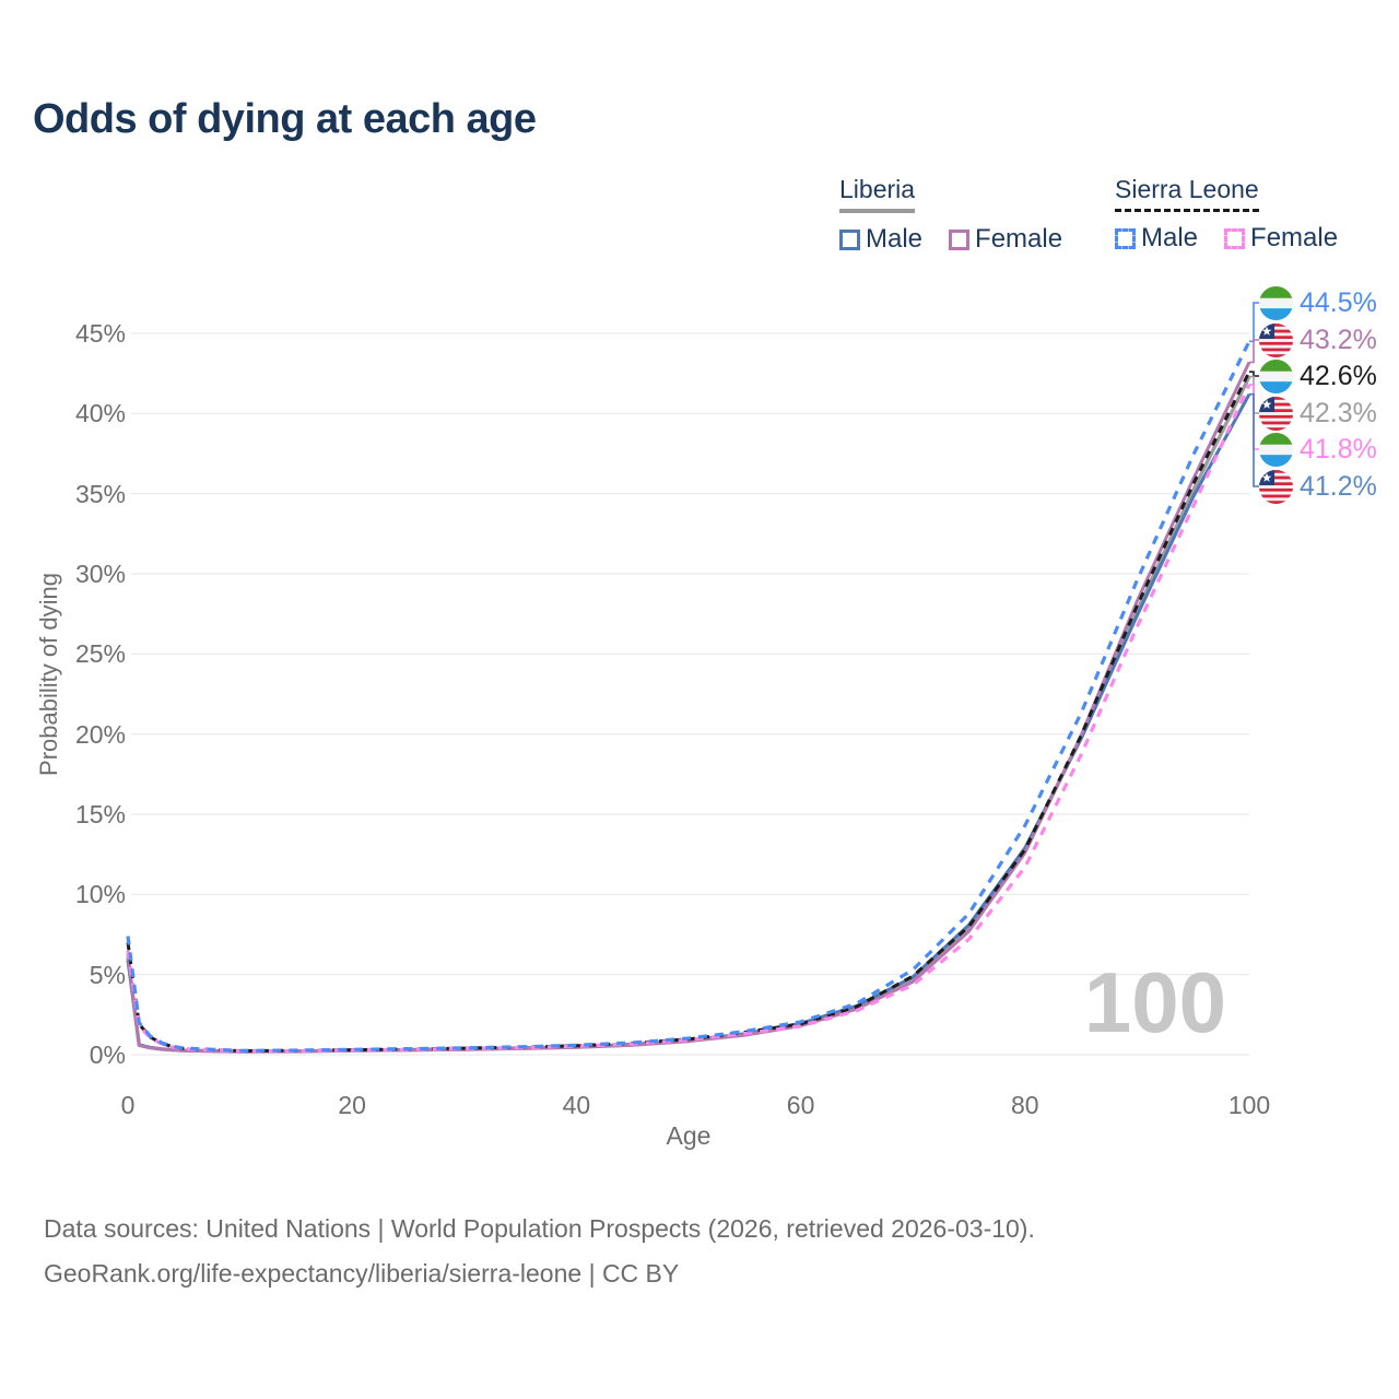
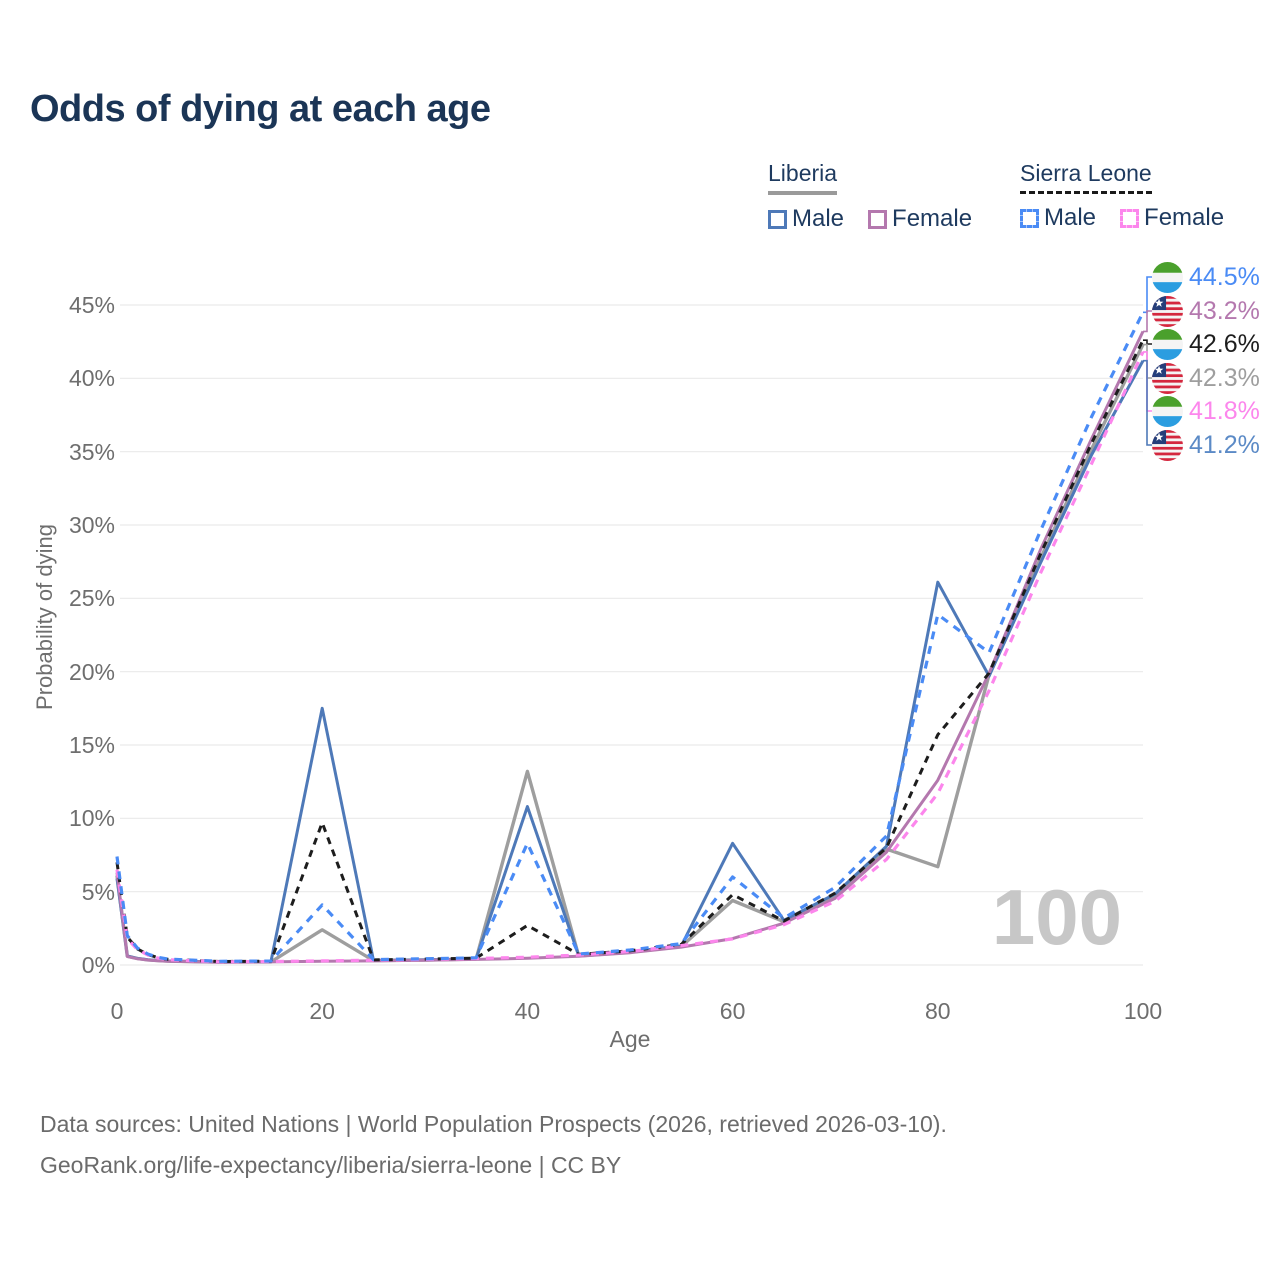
Liberia/20: 0.3% -> 2.4%
Liberia Male/20: 0.3% -> 17.5%
Sierra Leone/20: 0.3% -> 9.7%
Sierra Leone Male/20: 0.3% -> 4.1%
Liberia/40: 0.5% -> 13.2%
Liberia Male/40: 0.5% -> 10.8%
Sierra Leone/40: 0.6% -> 2.7%
Sierra Leone Male/40: 0.6% -> 8.3%
Liberia/60: 1.9% -> 4.4%
Liberia Male/60: 1.9% -> 8.3%
Sierra Leone/60: 1.9% -> 4.8%
Sierra Leone Male/60: 2.0% -> 6.0%
Liberia/80: 12.7% -> 6.7%
Liberia Male/80: 12.9% -> 26.1%
Sierra Leone/80: 12.8% -> 15.7%
Sierra Leone Male/80: 14.3% -> 23.9%
